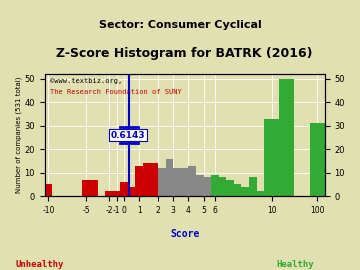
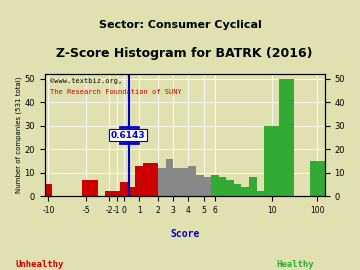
10: 33 -> 30
100: 31 -> 15
